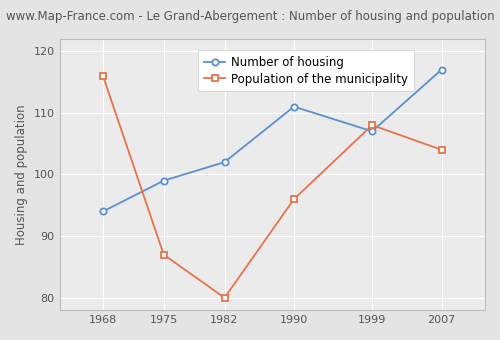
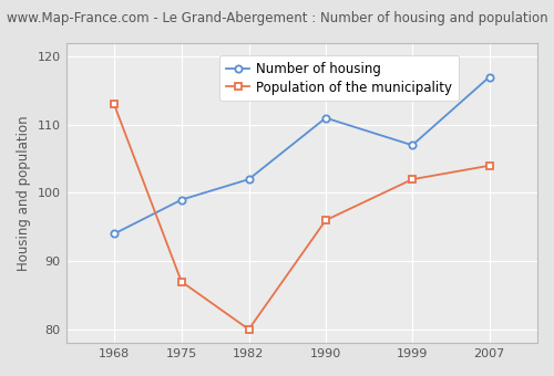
Population of the municipality/1968: 116 -> 113
Population of the municipality/1999: 108 -> 102
